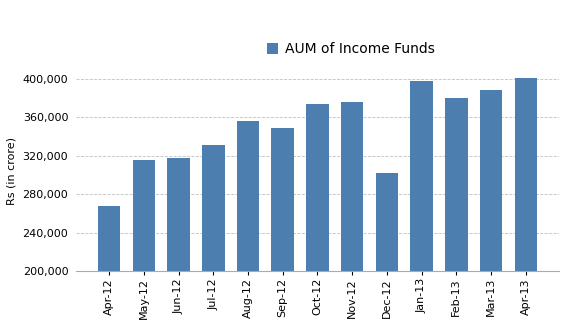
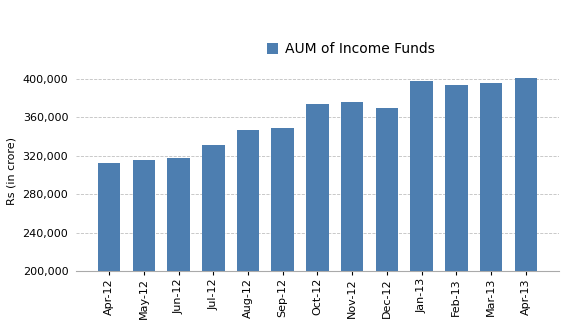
Apr-12: 268,000 -> 313,000
Aug-12: 356,000 -> 347,000
Dec-12: 302,000 -> 370,000
Feb-13: 380,000 -> 394,000
Mar-13: 388,000 -> 396,000
